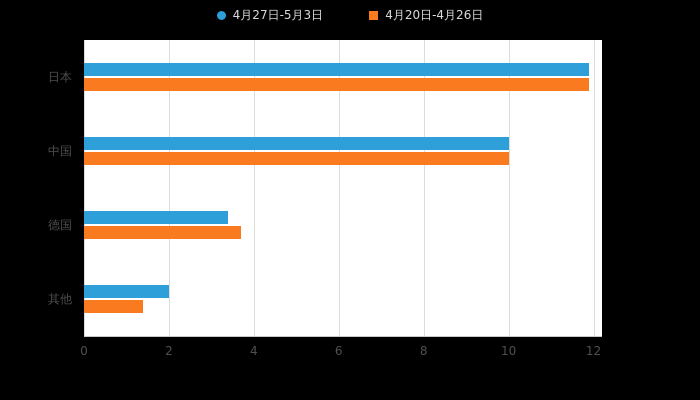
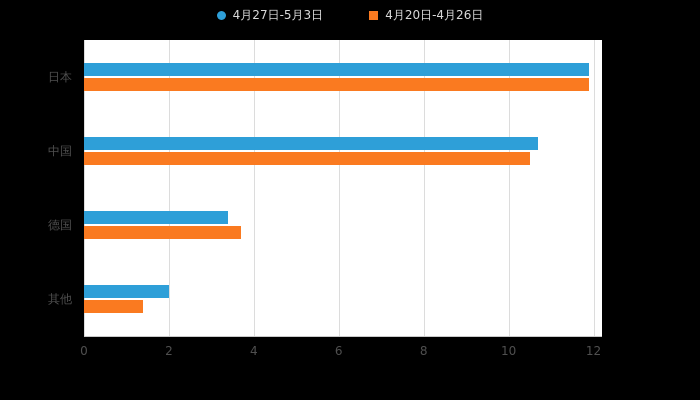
4月27日-5月3日/中国: 10.0 -> 10.7
4月20日-4月26日/中国: 10.0 -> 10.5
